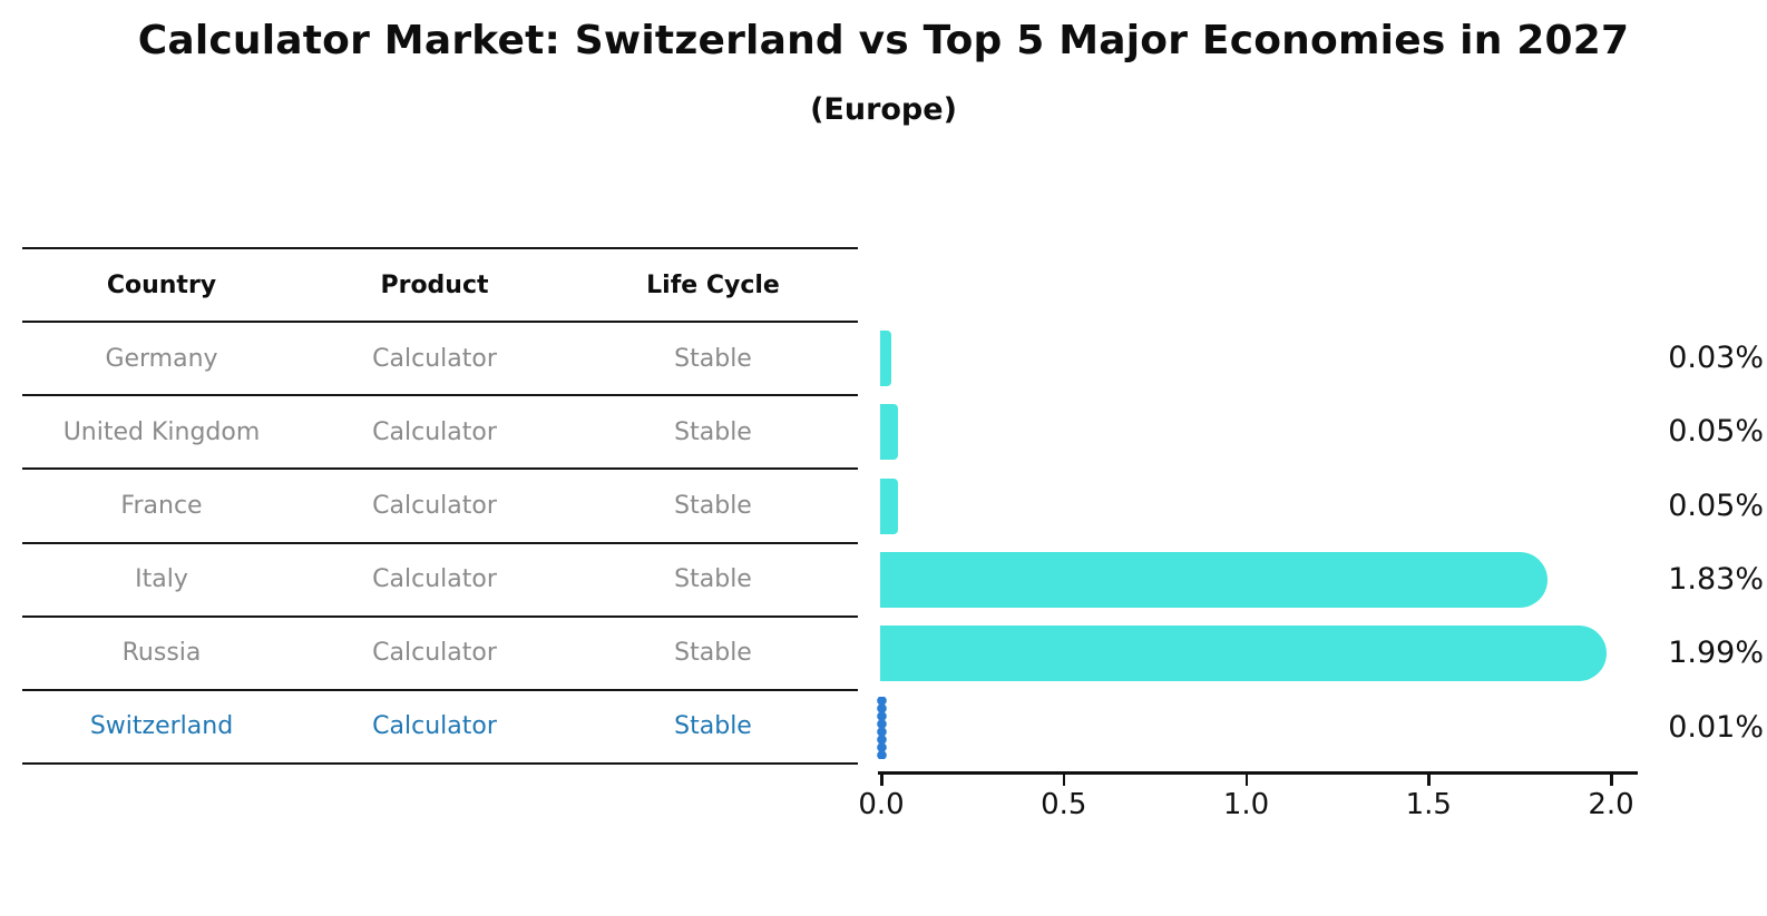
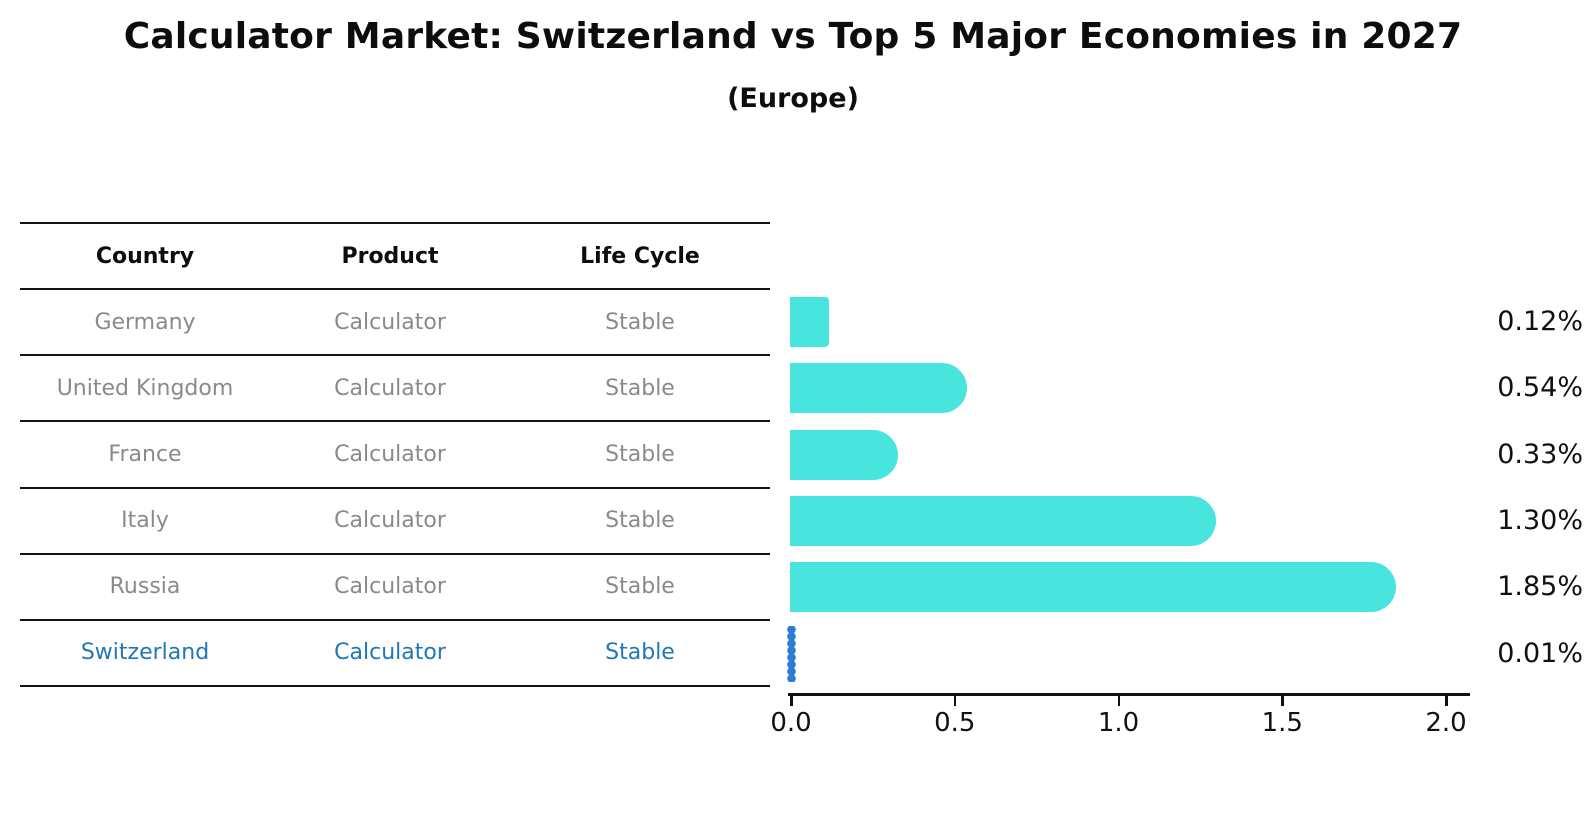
Germany: 0.03% -> 0.12%
United Kingdom: 0.05% -> 0.54%
France: 0.05% -> 0.33%
Italy: 1.83% -> 1.30%
Russia: 1.99% -> 1.85%
